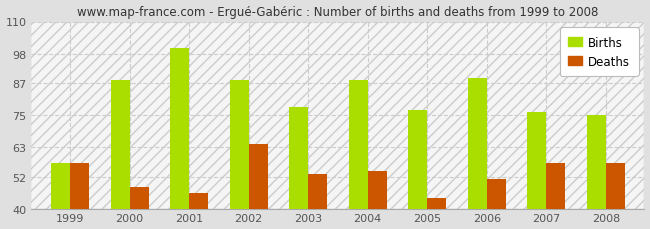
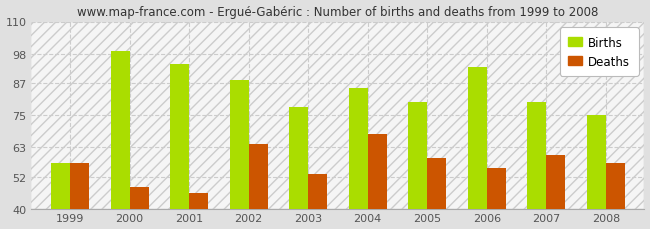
Births/2000: 88 -> 99
Births/2001: 100 -> 94
Births/2004: 88 -> 85
Deaths/2004: 54 -> 68
Births/2005: 77 -> 80
Deaths/2005: 44 -> 59
Births/2006: 89 -> 93
Deaths/2006: 51 -> 55
Births/2007: 76 -> 80
Deaths/2007: 57 -> 60
